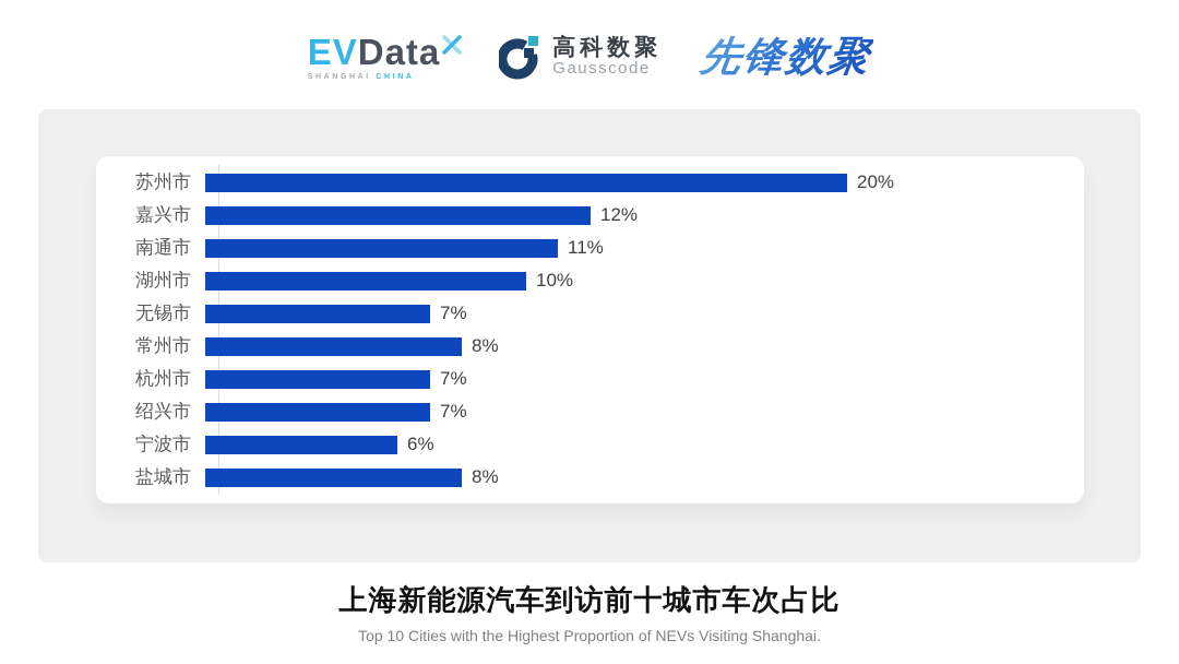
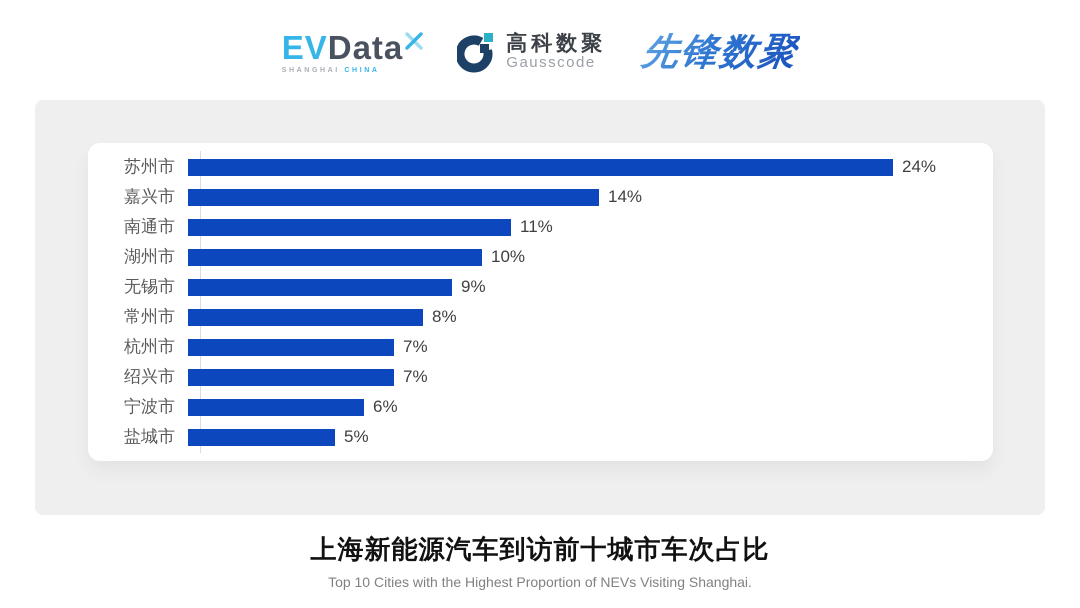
苏州市: 20% -> 24%
嘉兴市: 12% -> 14%
无锡市: 7% -> 9%
盐城市: 8% -> 5%
